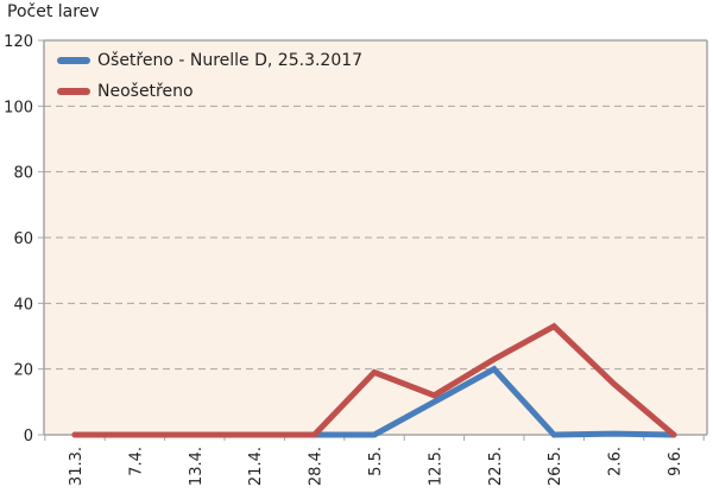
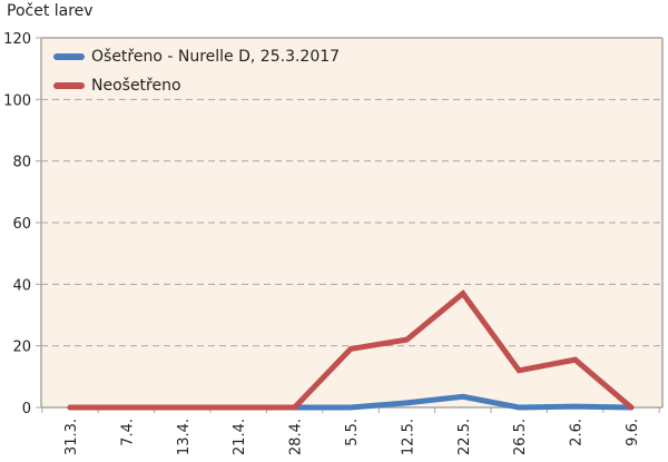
Ošetřeno - Nurelle D, 25.3.2017/12.5.: 10 -> 2
Neošetřeno/12.5.: 12 -> 22
Ošetřeno - Nurelle D, 25.3.2017/22.5.: 20 -> 4
Neošetřeno/22.5.: 23 -> 37
Neošetřeno/26.5.: 33 -> 12
